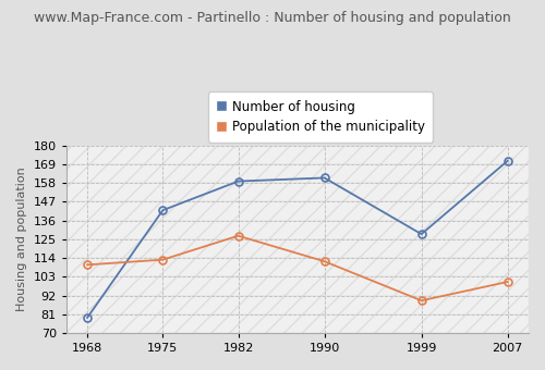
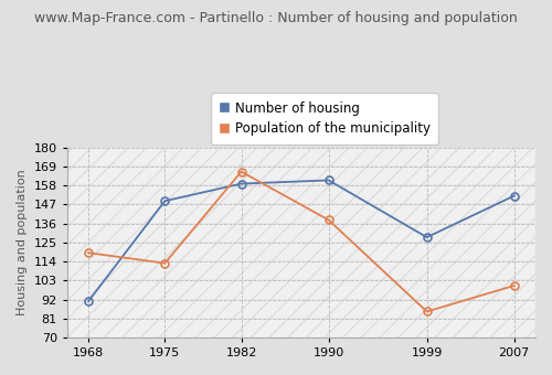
Number of housing/1968: 79 -> 91
Population of the municipality/1968: 110 -> 119
Number of housing/1975: 142 -> 149
Population of the municipality/1982: 127 -> 166
Population of the municipality/1990: 112 -> 138
Population of the municipality/1999: 89 -> 85
Number of housing/2007: 171 -> 152
